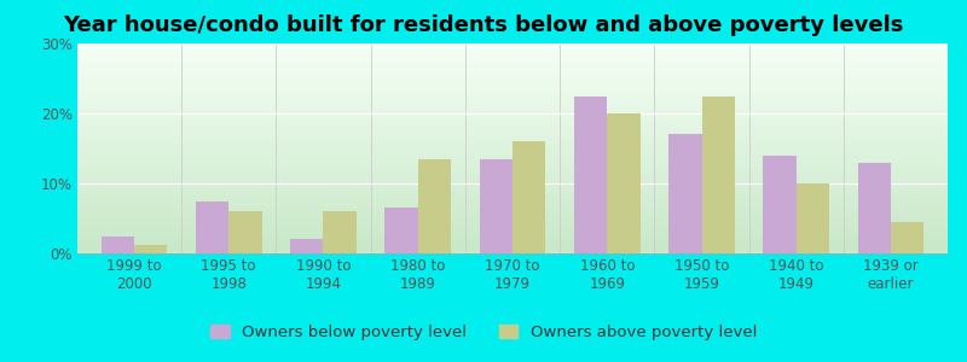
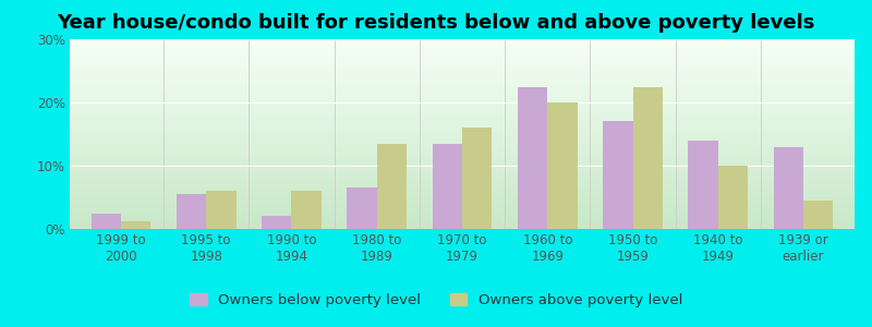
Owners below poverty level/1995 to 1998: 7.5% -> 5.6%
